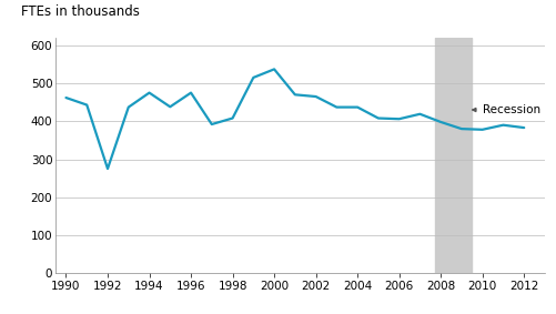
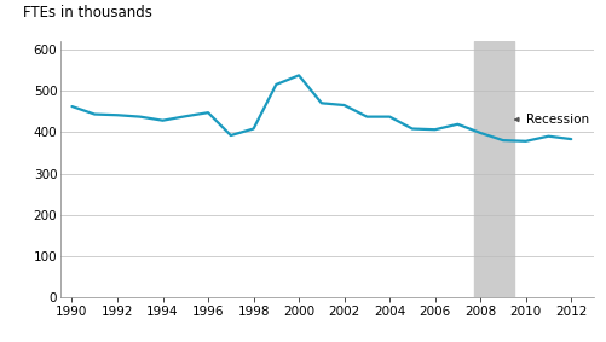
1992: 275 -> 441
1994: 475 -> 428
1996: 475 -> 447
